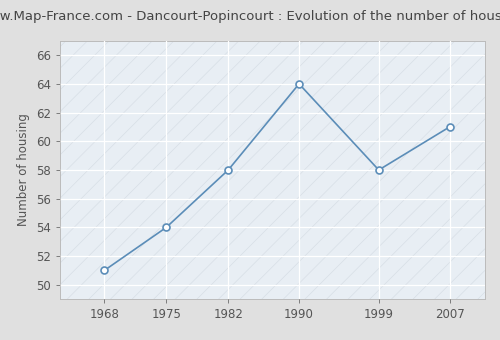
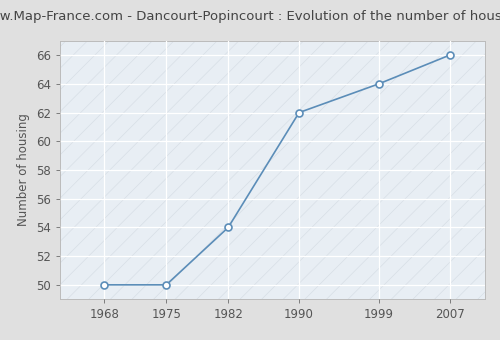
1968: 51 -> 50
1975: 54 -> 50
1982: 58 -> 54
1990: 64 -> 62
1999: 58 -> 64
2007: 61 -> 66
